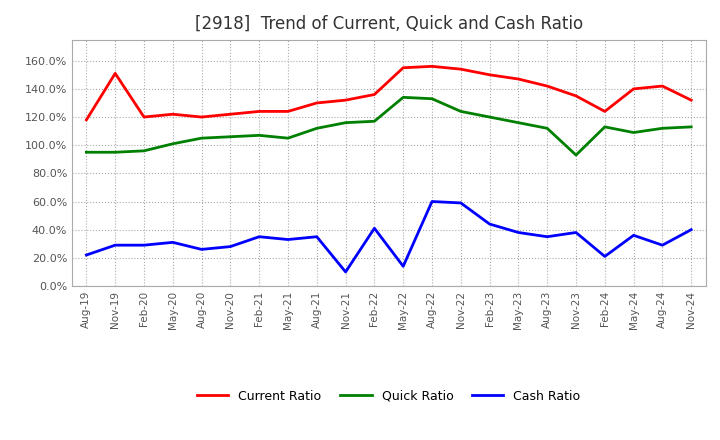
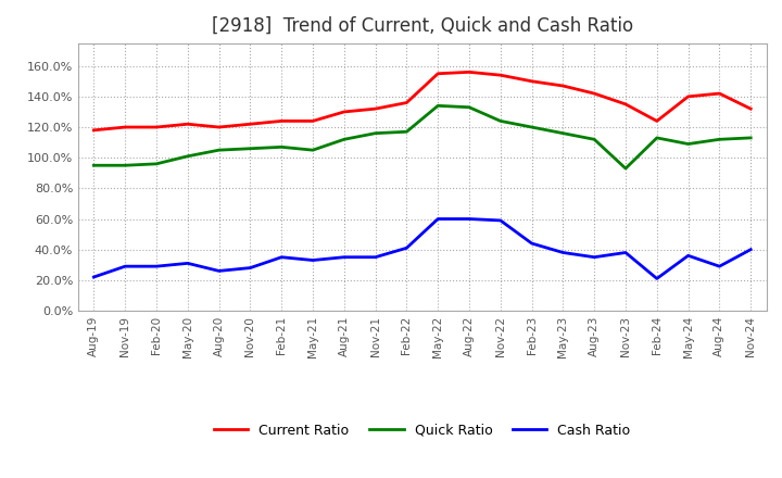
Current Ratio/Nov-19: 151% -> 120%
Cash Ratio/Nov-21: 10% -> 35%
Cash Ratio/May-22: 14% -> 60%
